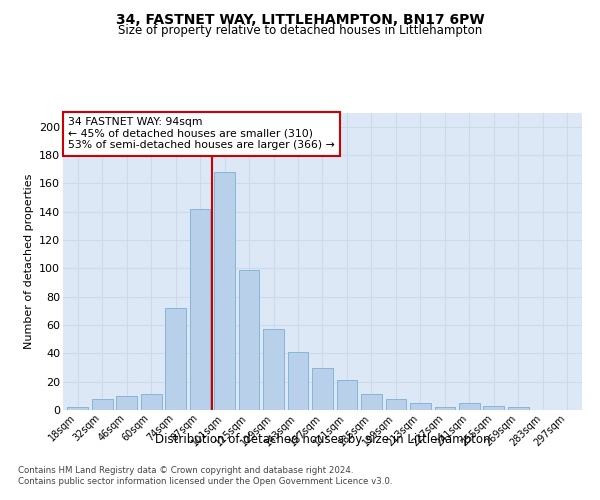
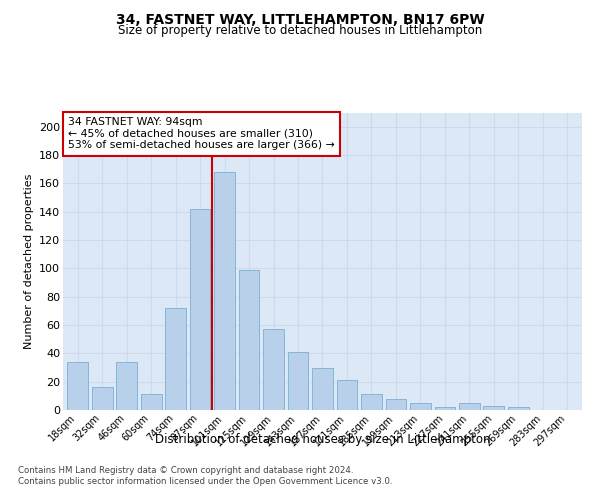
18sqm: 2 -> 34
32sqm: 8 -> 16
46sqm: 10 -> 34
